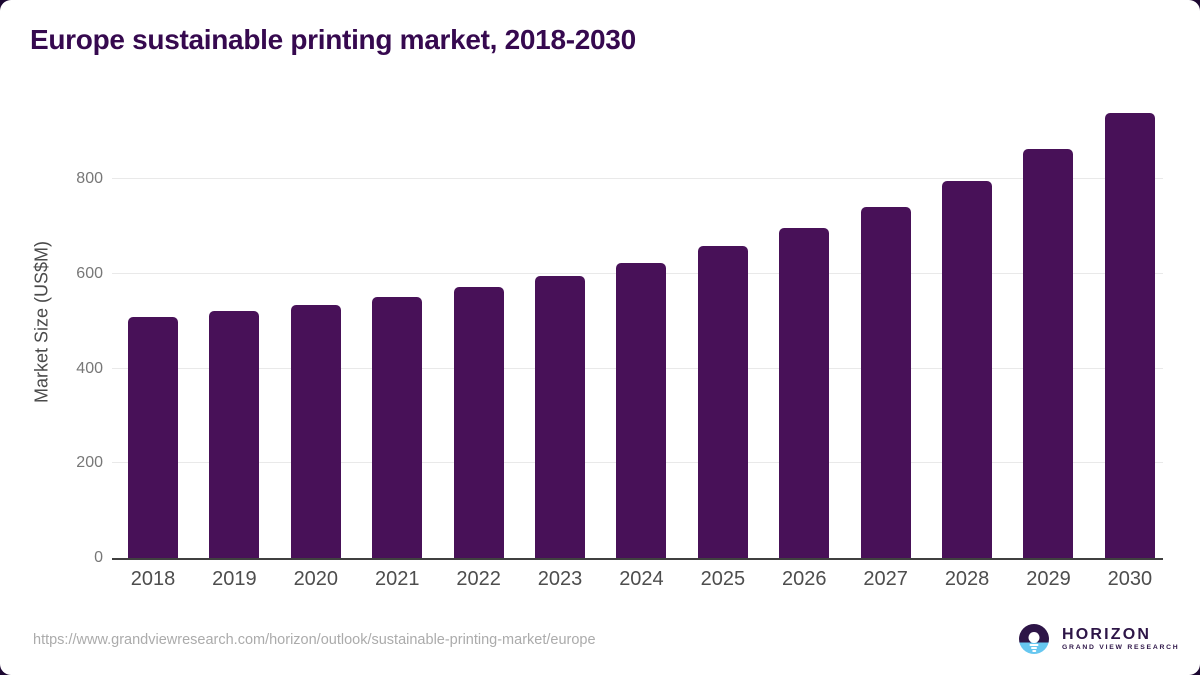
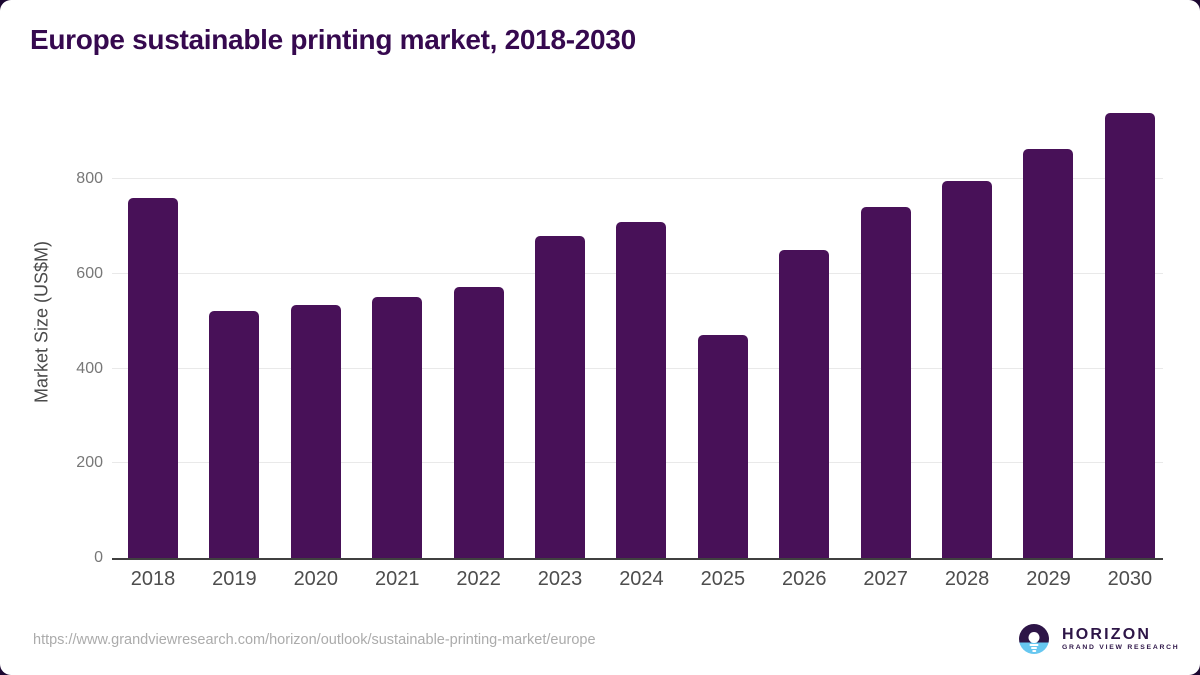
2018: 510 -> 760
2023: 600 -> 680
2024: 620 -> 710
2025: 660 -> 470
2026: 700 -> 650
